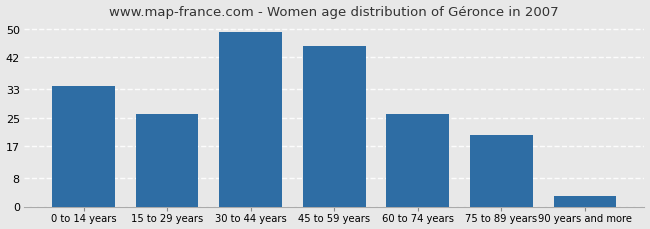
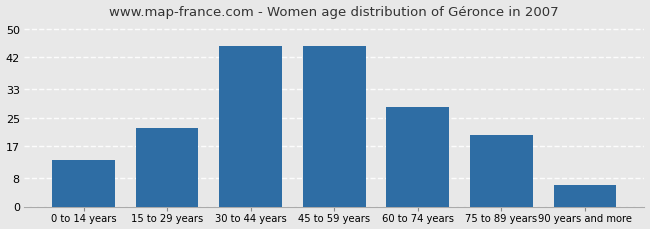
0 to 14 years: 34 -> 13
15 to 29 years: 26 -> 22
30 to 44 years: 49 -> 45
60 to 74 years: 26 -> 28
90 years and more: 3 -> 6
